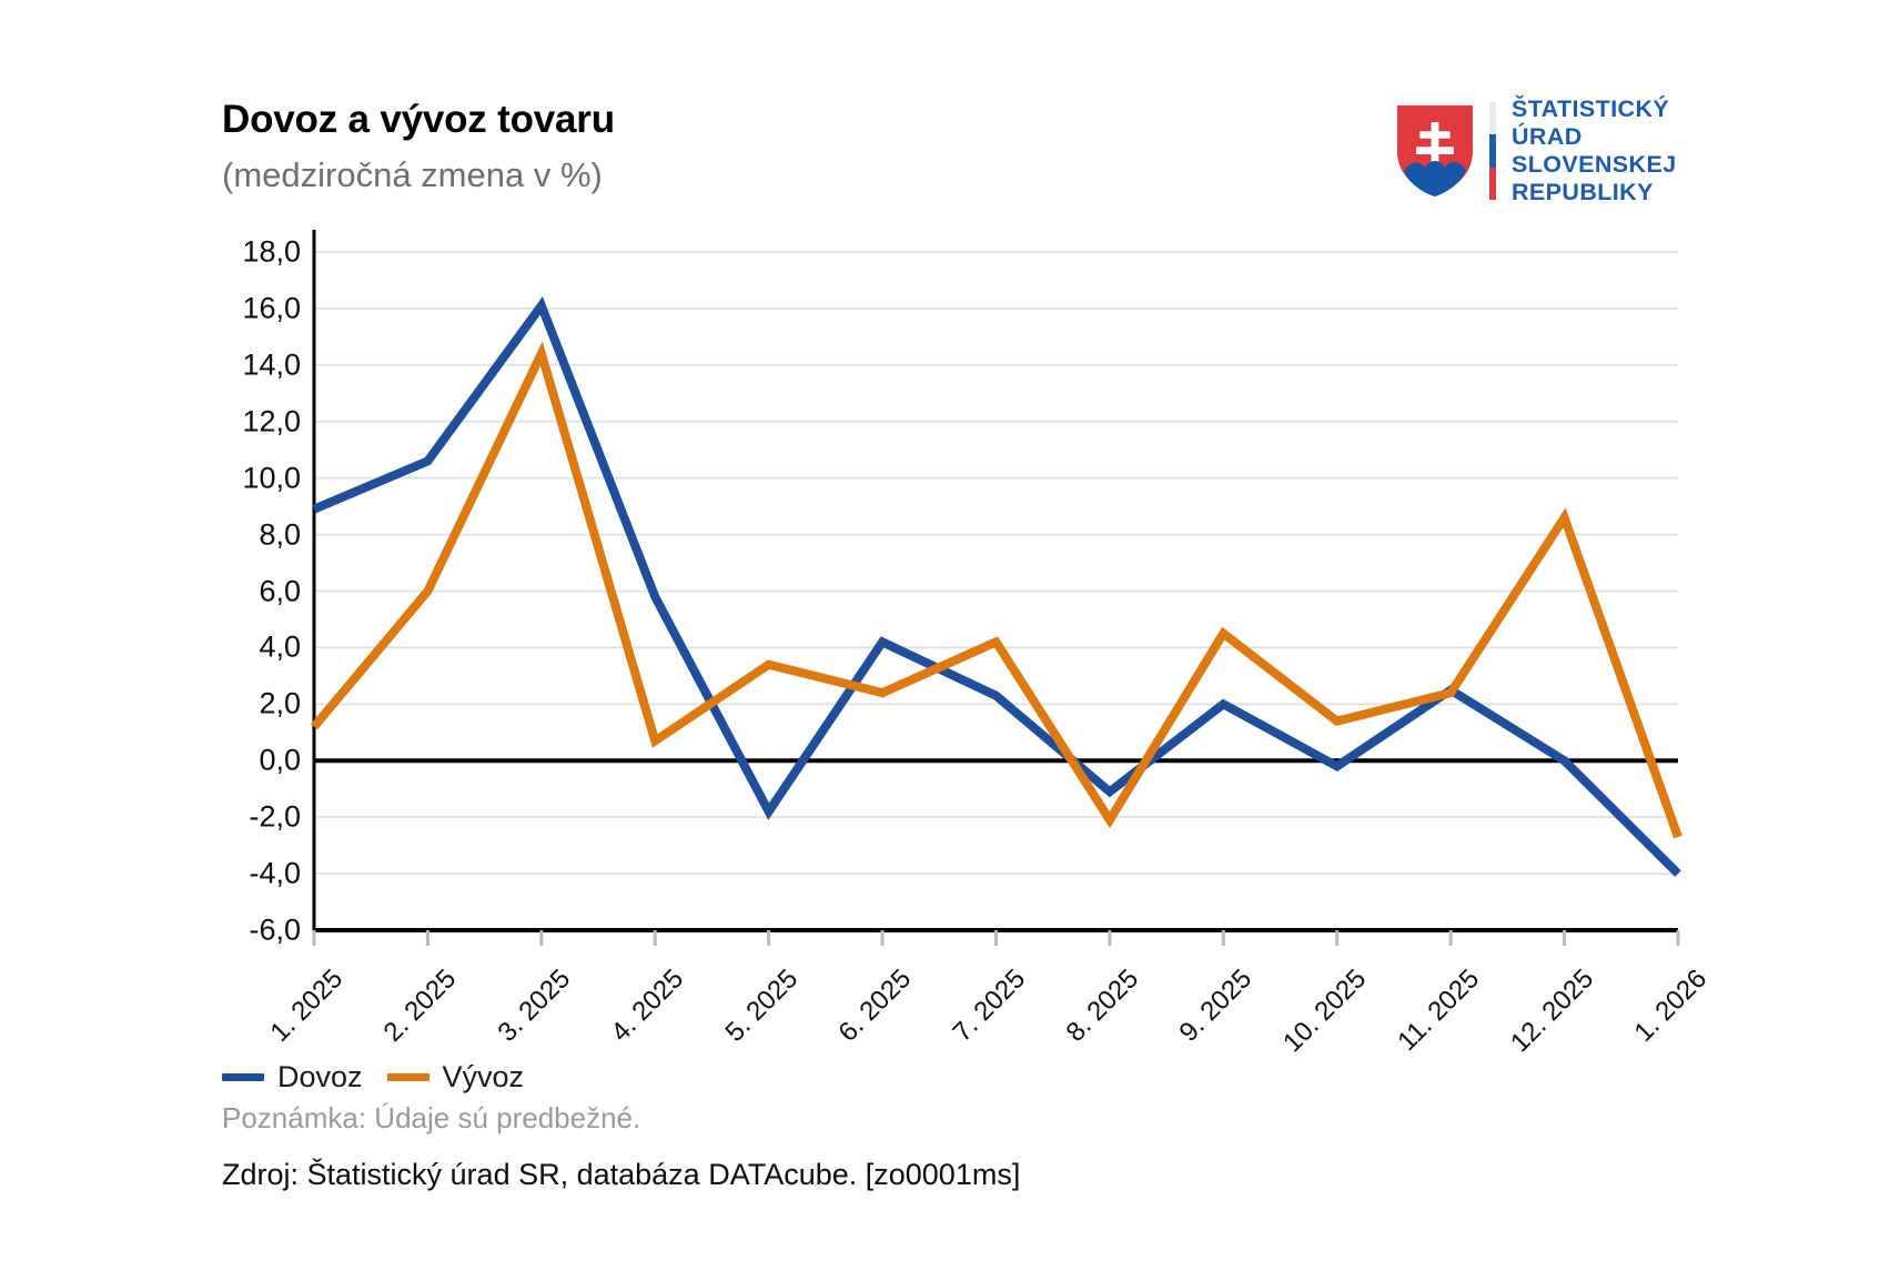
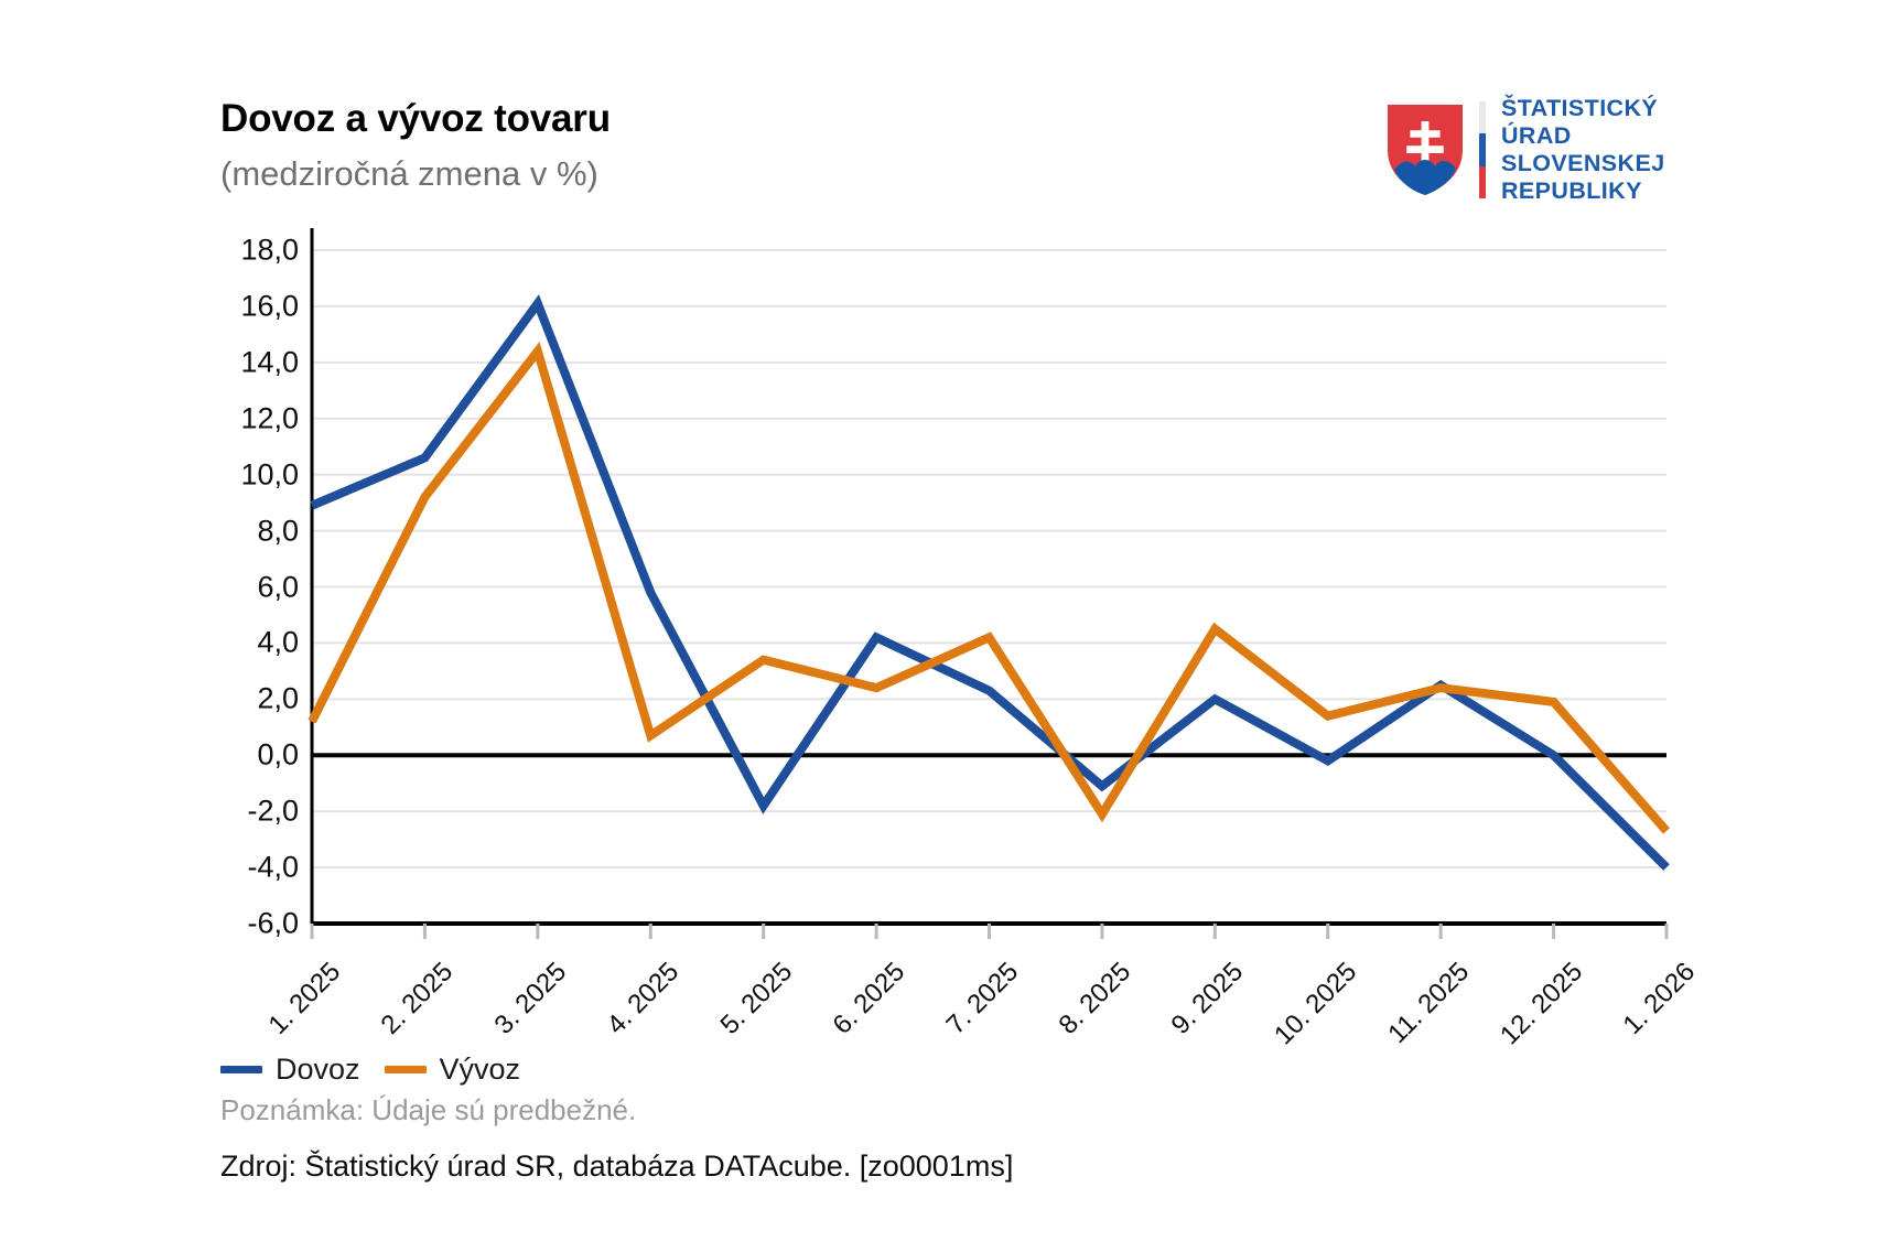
Vývoz/2. 2025: 6,0 -> 9,2
Vývoz/12. 2025: 8,6 -> 1,9
